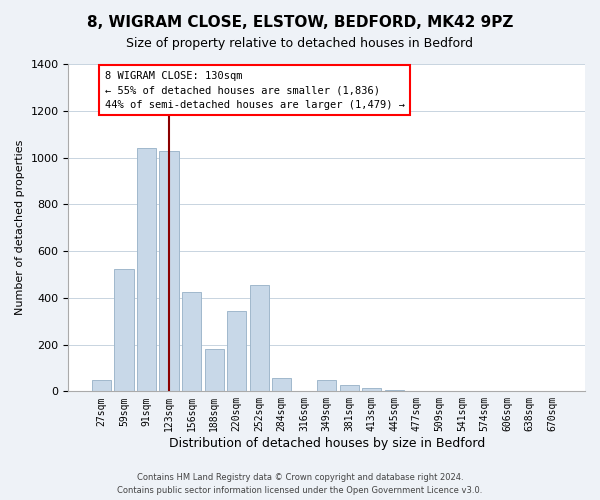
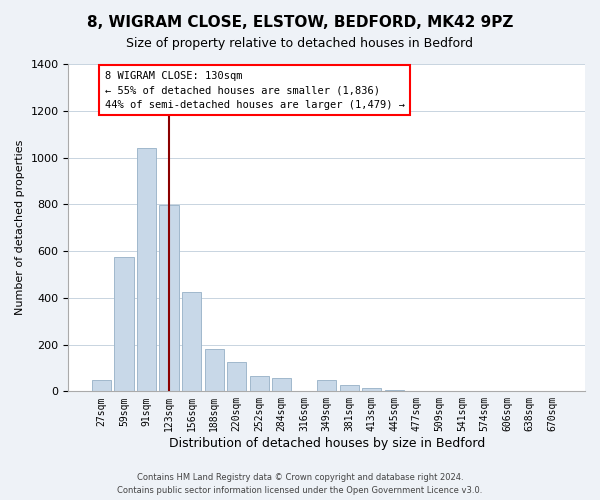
59sqm: 525 -> 575
123sqm: 1030 -> 795
220sqm: 345 -> 125
252sqm: 455 -> 65
